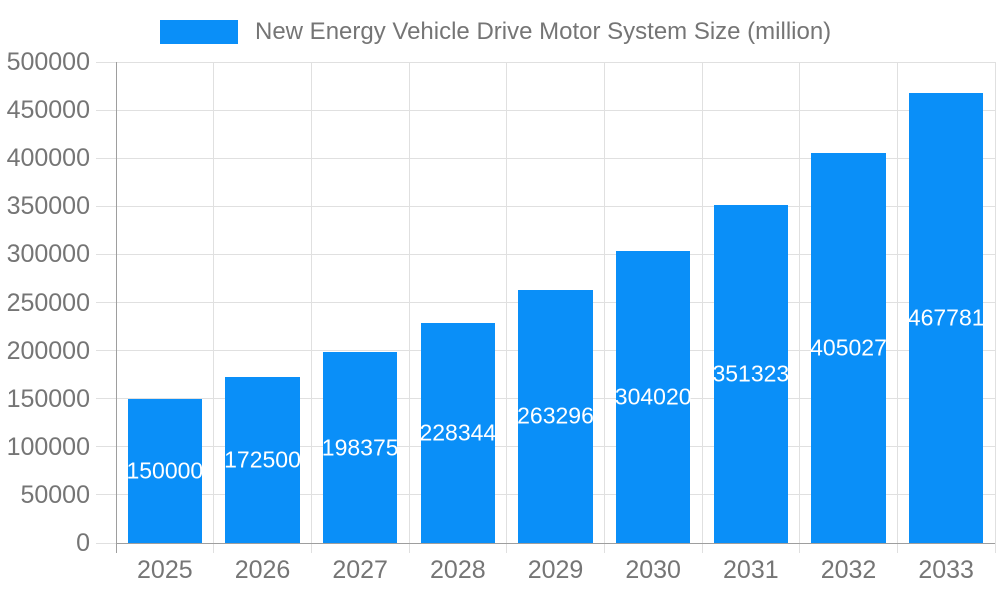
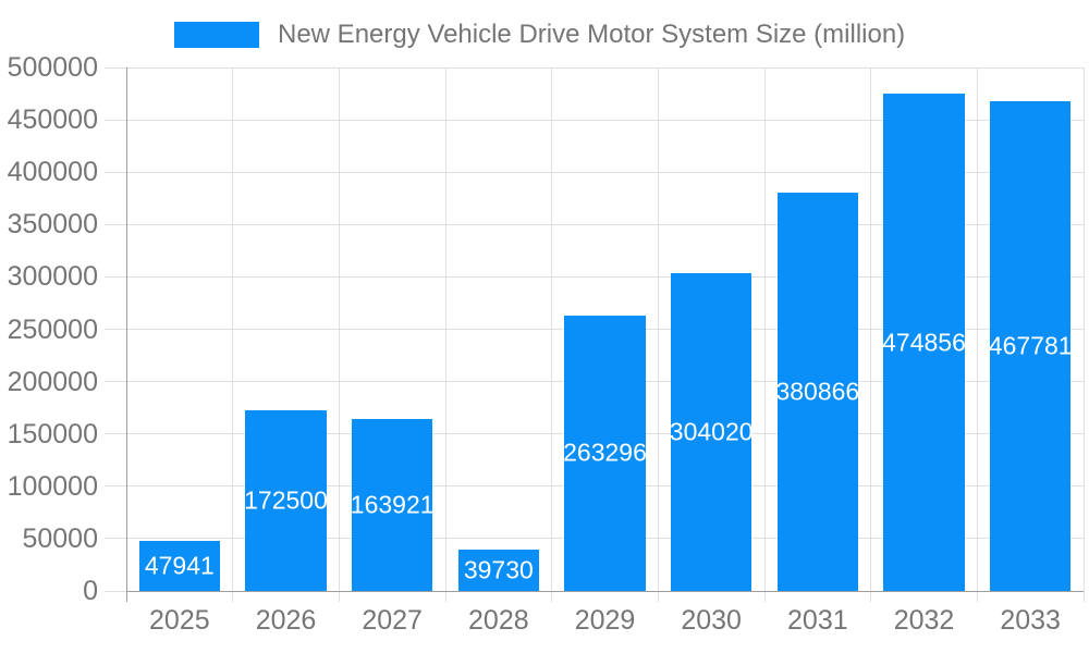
2025: 150000 -> 47941
2027: 198375 -> 163921
2028: 228344 -> 39730
2031: 351323 -> 380866
2032: 405027 -> 474856
